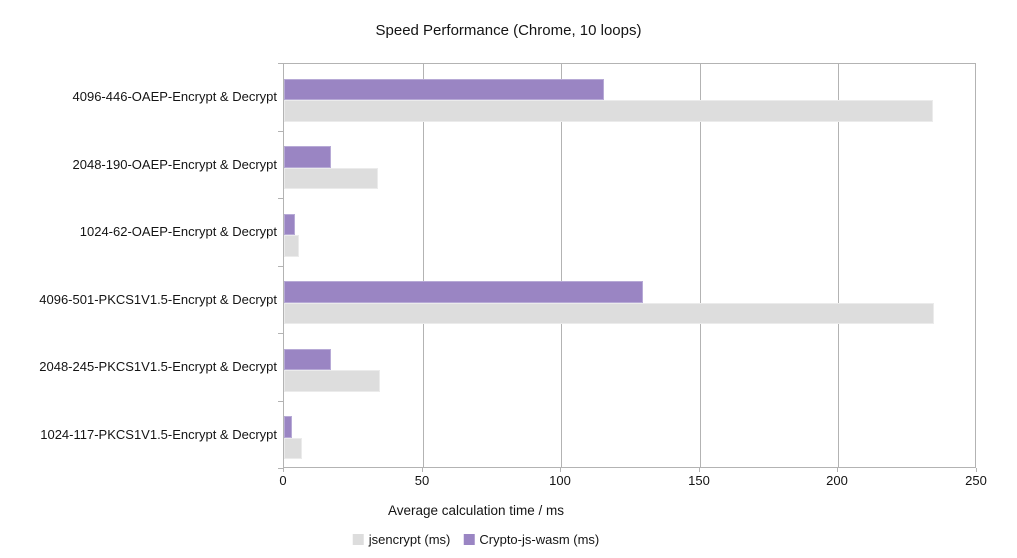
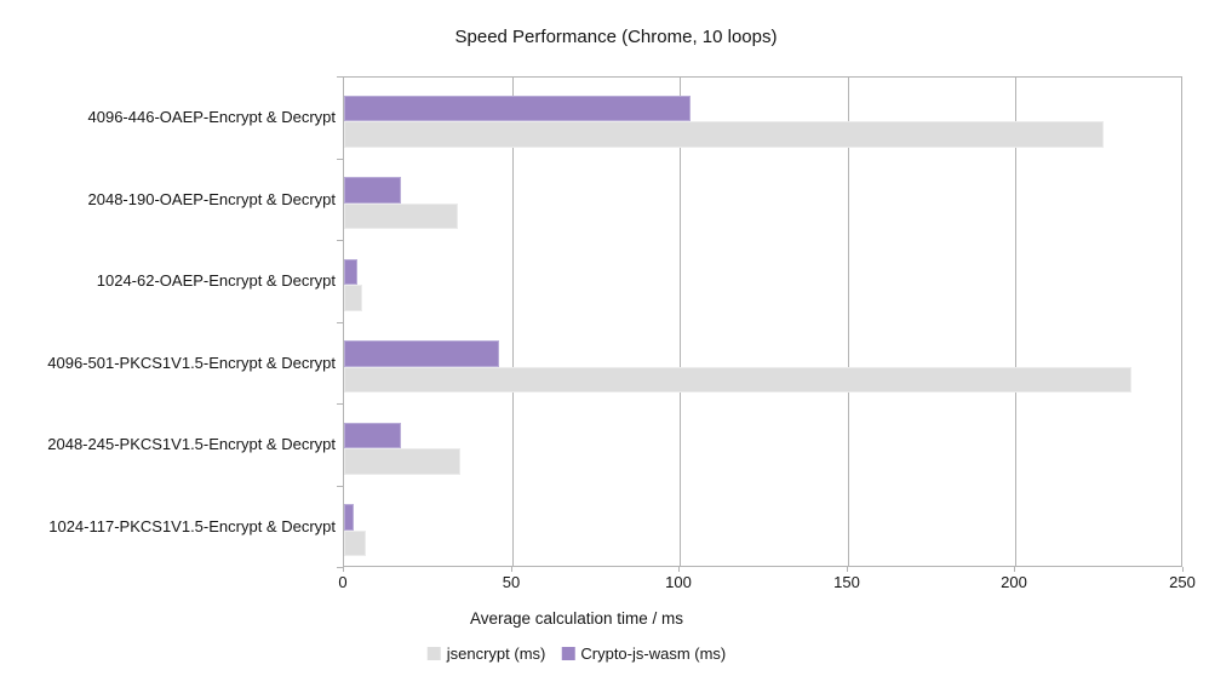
jsencrypt (ms)/4096-446-OAEP-Encrypt & Decrypt: 234 -> 226
Crypto-js-wasm (ms)/4096-446-OAEP-Encrypt & Decrypt: 116 -> 103
Crypto-js-wasm (ms)/4096-501-PKCS1V1.5-Encrypt & Decrypt: 130 -> 46
